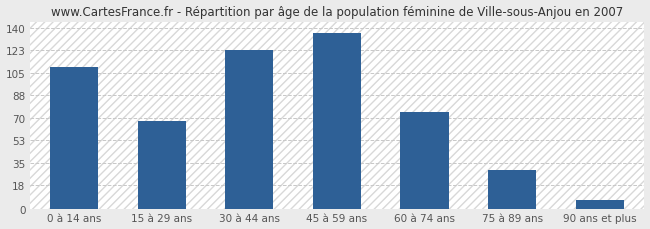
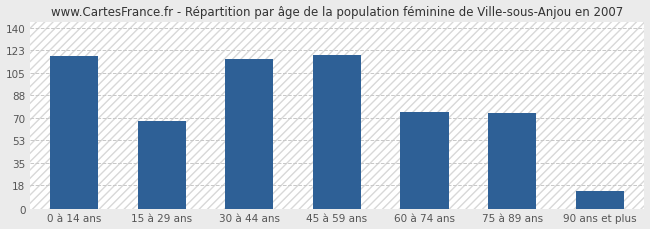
0 à 14 ans: 110 -> 118
30 à 44 ans: 123 -> 116
45 à 59 ans: 136 -> 119
75 à 89 ans: 30 -> 74
90 ans et plus: 7 -> 14
